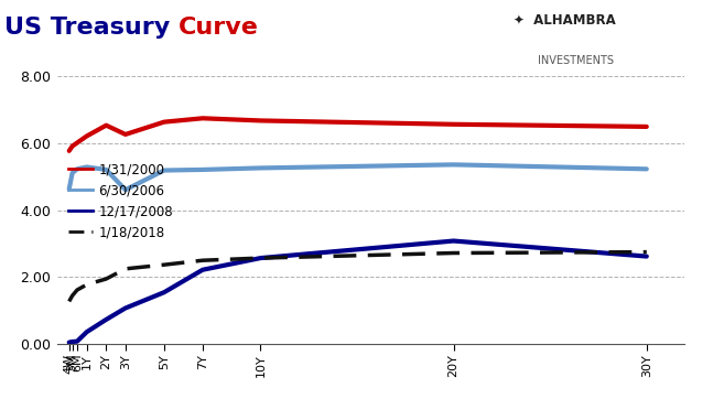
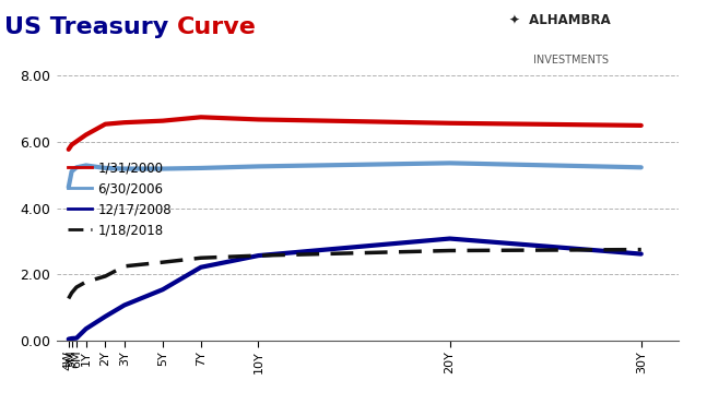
1/31/2000/3Y: 6.25 -> 6.57
6/30/2006/3Y: 4.60 -> 5.18
